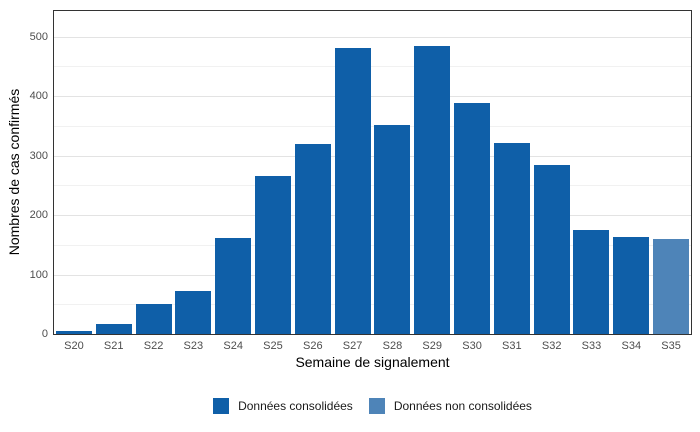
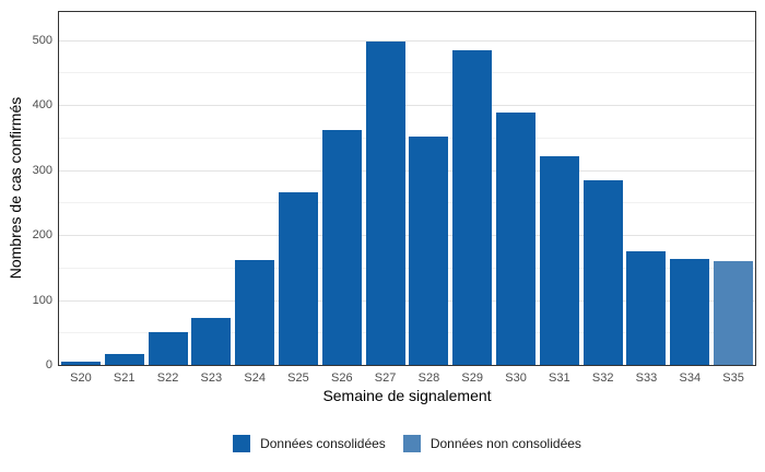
S26: 320 -> 360
S27: 480 -> 500
